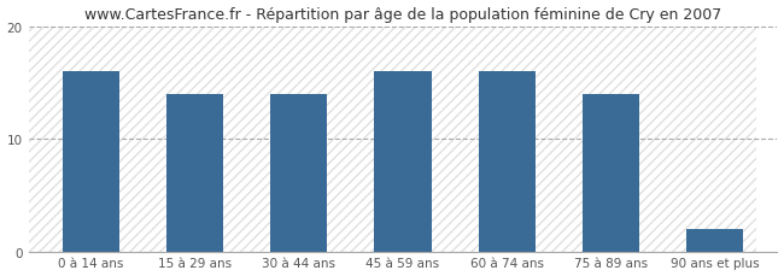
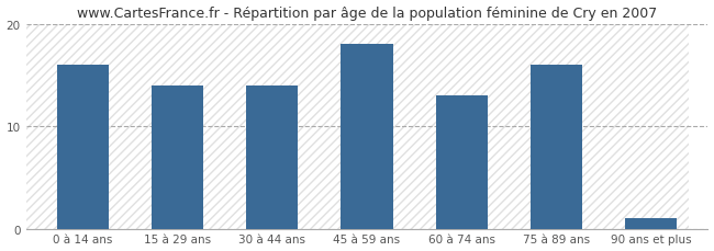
45 à 59 ans: 16 -> 18
60 à 74 ans: 16 -> 13
75 à 89 ans: 14 -> 16
90 ans et plus: 2 -> 1
